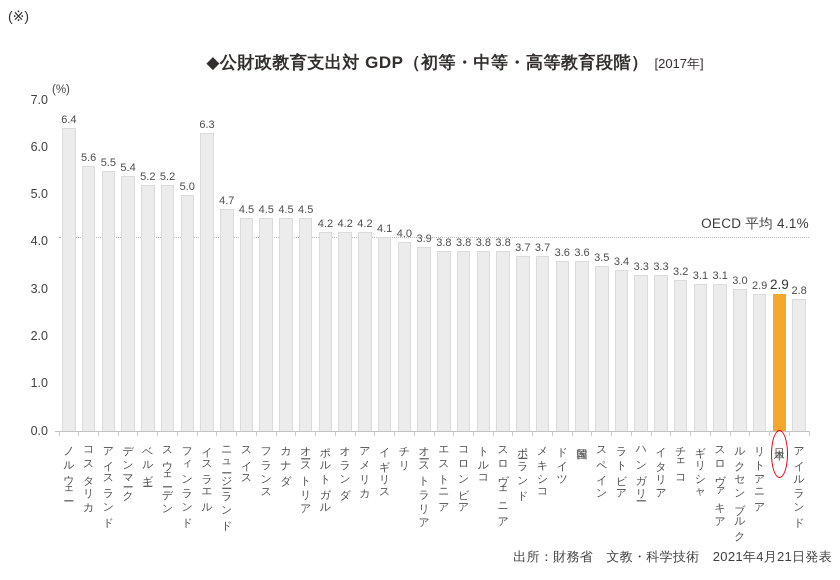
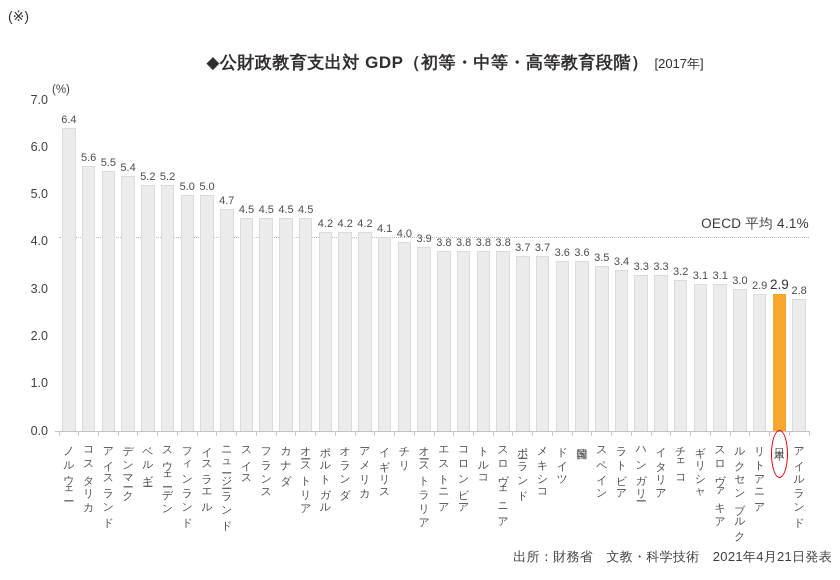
イスラエル: 6.3 -> 5.0
